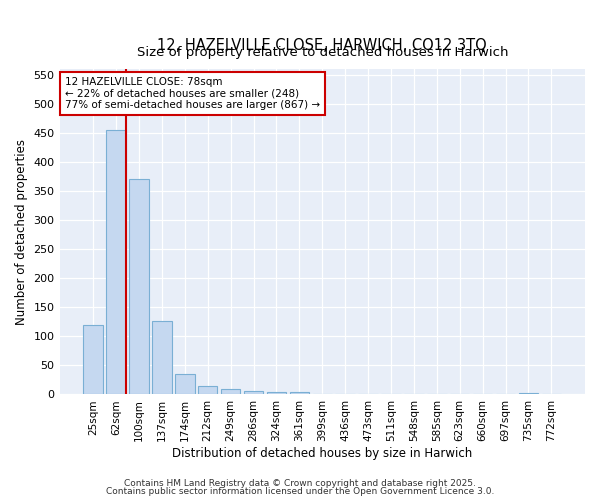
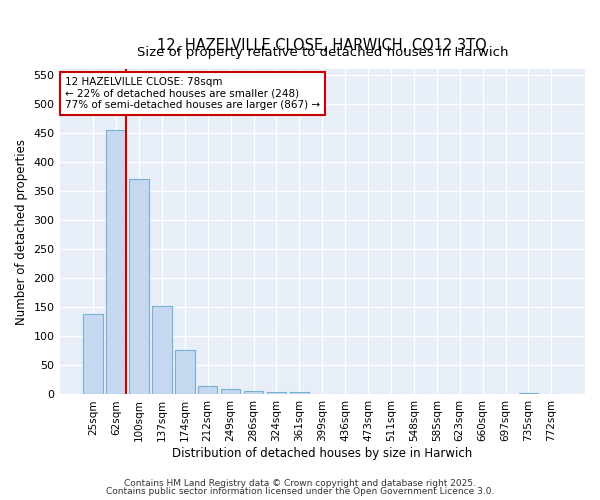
25sqm: 120 -> 138
137sqm: 127 -> 152
174sqm: 35 -> 76
